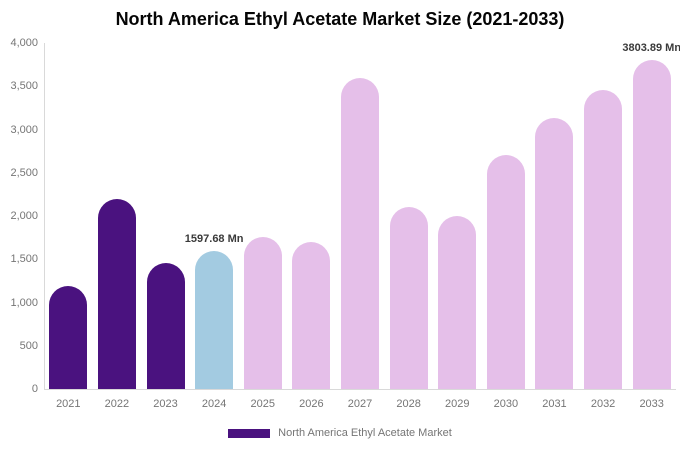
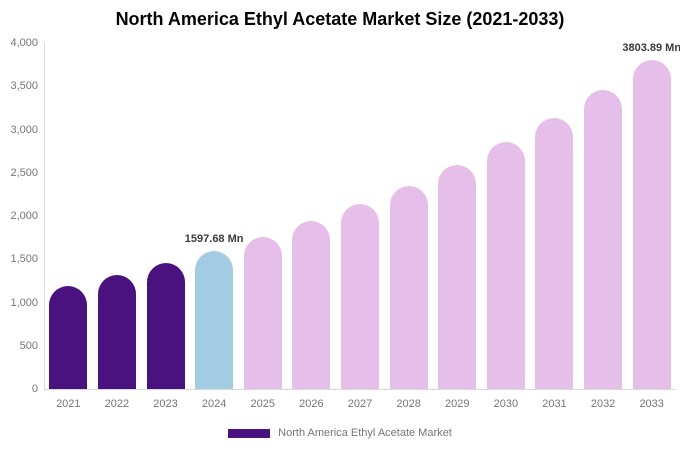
2022: 2200 -> 1300
2026: 1700 -> 1900
2027: 3600 -> 2100
2028: 2100 -> 2400
2029: 2000 -> 2600
2030: 2700 -> 2800
